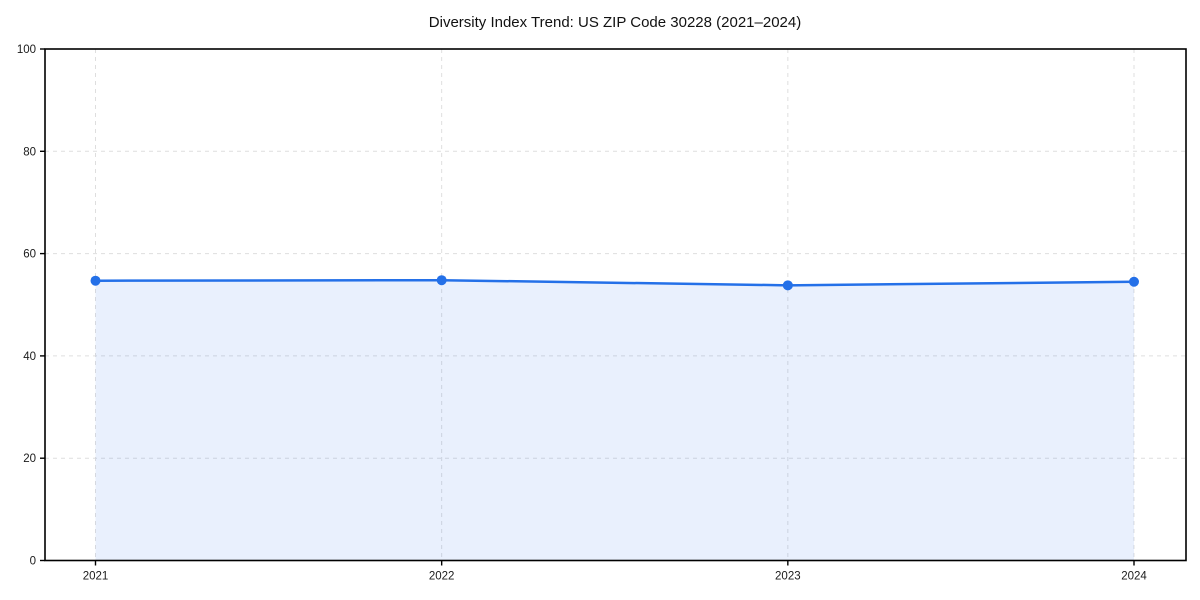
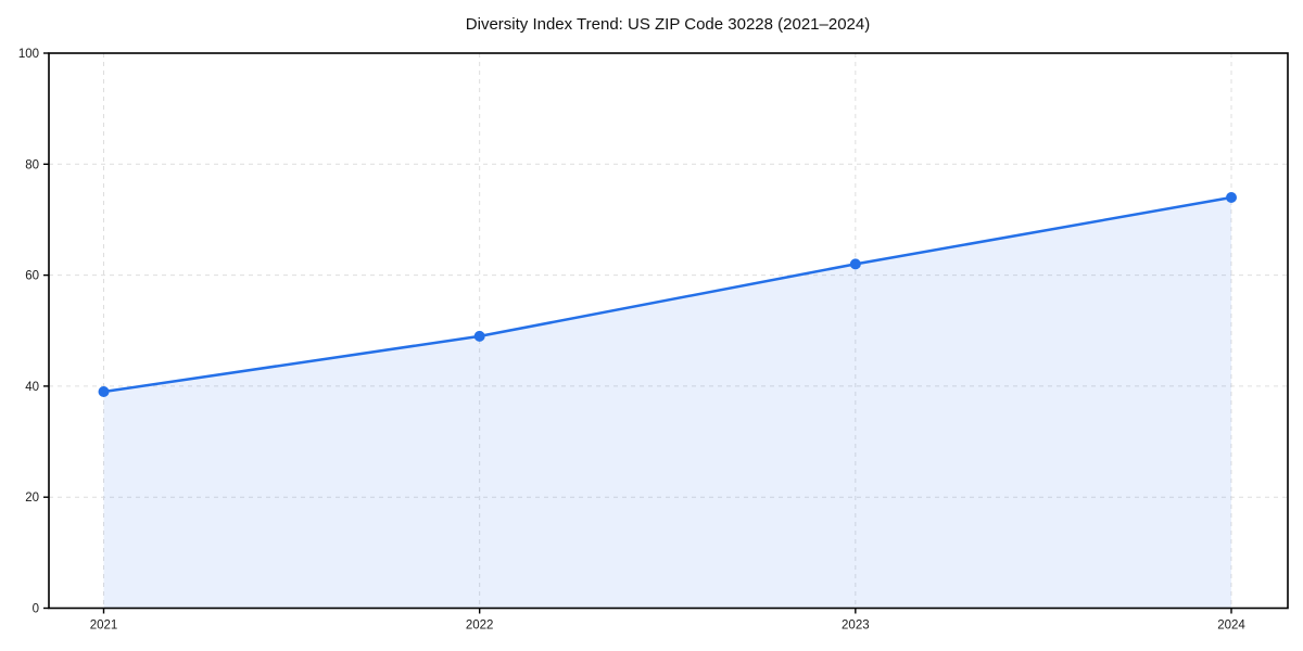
2021: 55 -> 39
2022: 55 -> 49
2023: 54 -> 62
2024: 54 -> 74
